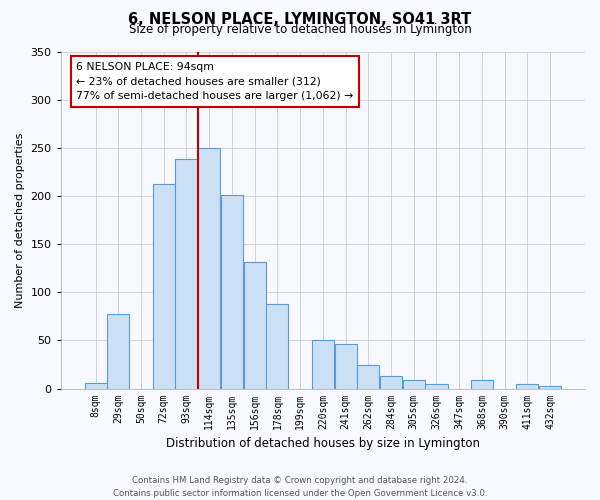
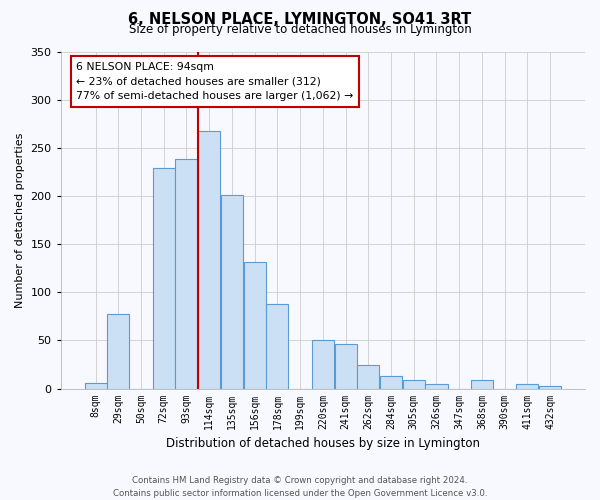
72sqm: 212 -> 229
114sqm: 250 -> 267
